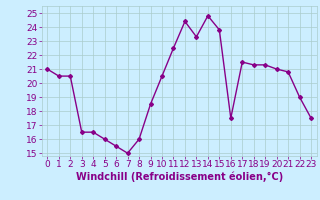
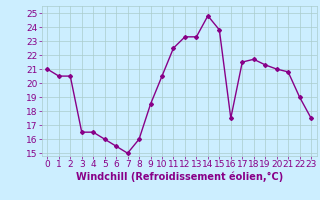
12: 24.4 -> 23.3
18: 21.3 -> 21.7
